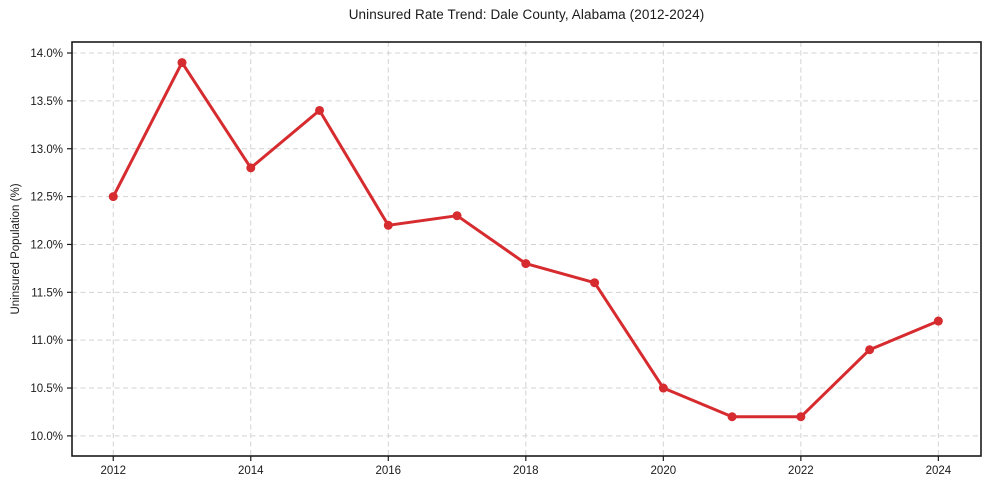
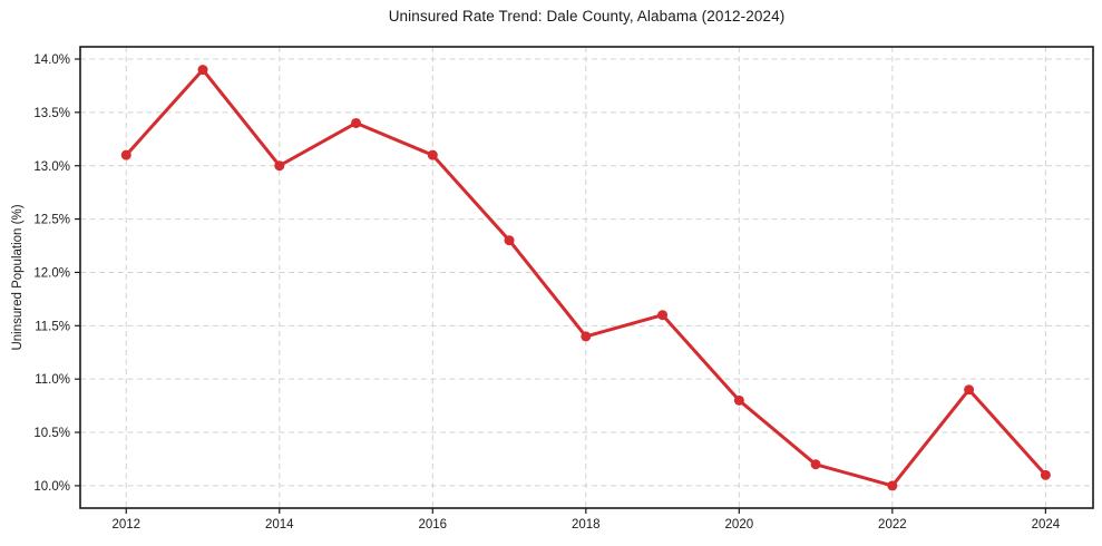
2012: 12.5% -> 13.1%
2014: 12.8% -> 13.0%
2016: 12.2% -> 13.1%
2018: 11.8% -> 11.4%
2020: 10.5% -> 10.8%
2022: 10.2% -> 10.0%
2024: 11.2% -> 10.1%
